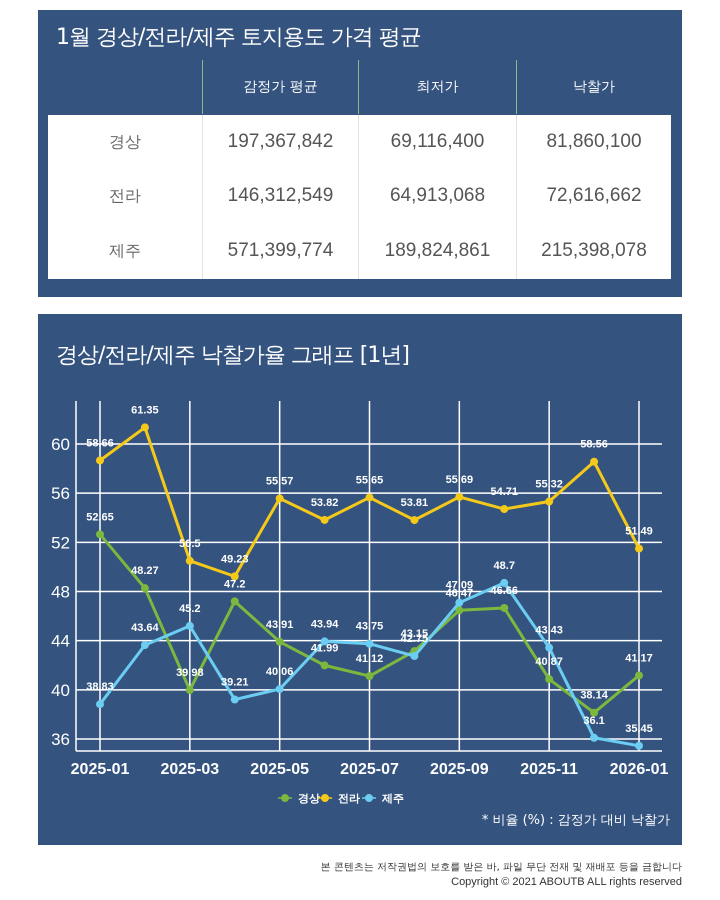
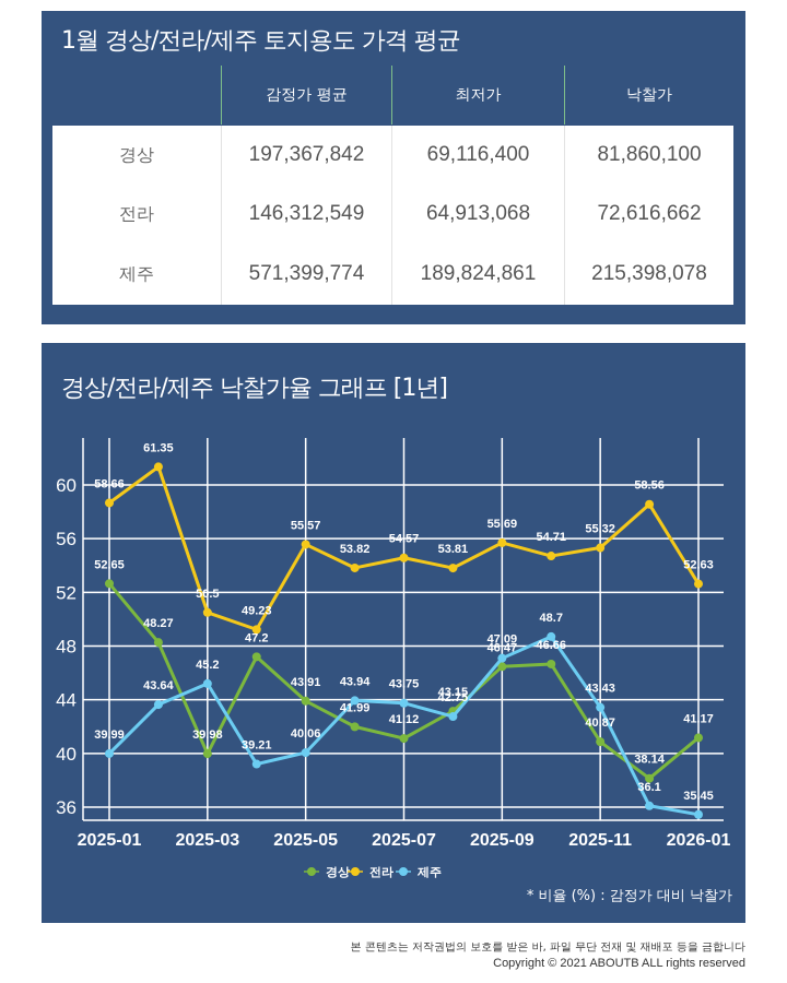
제주/2025-01: 38.83 -> 39.99
전라/2025-07: 55.65 -> 54.57
전라/2026-01: 51.49 -> 52.63
